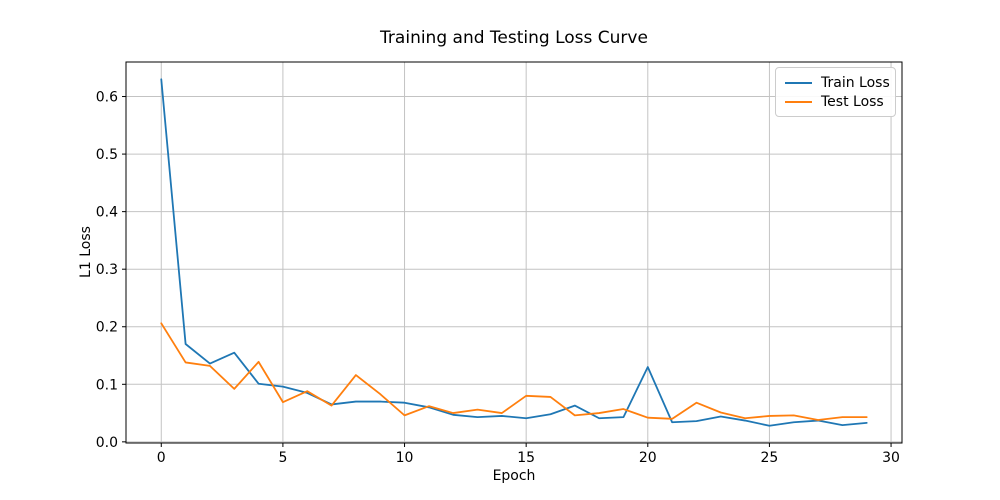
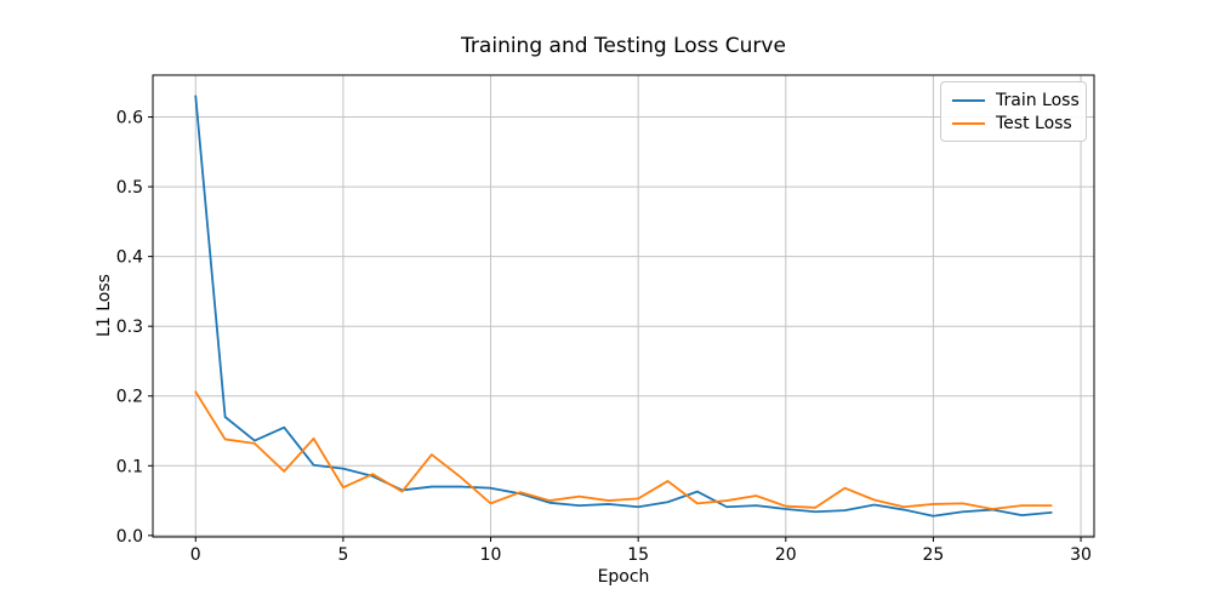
Test Loss/15: 0.08 -> 0.05
Train Loss/20: 0.13 -> 0.04
